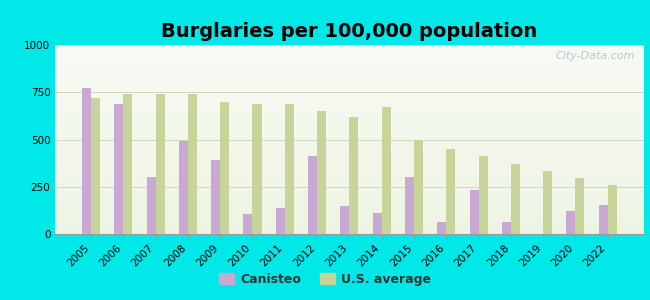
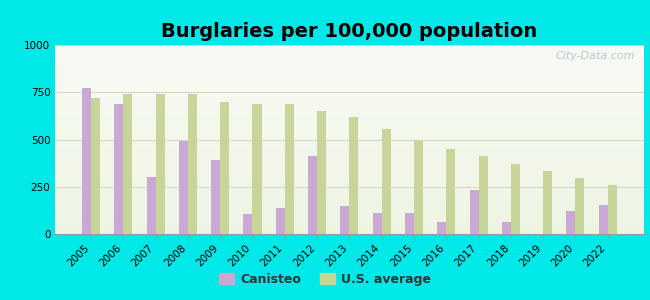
U.S. average/2014: 670 -> 560
Canisteo/2015: 300 -> 110
